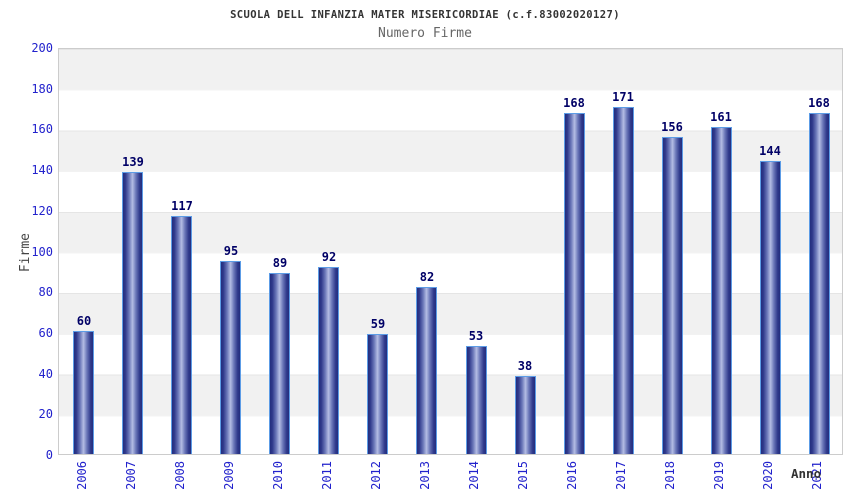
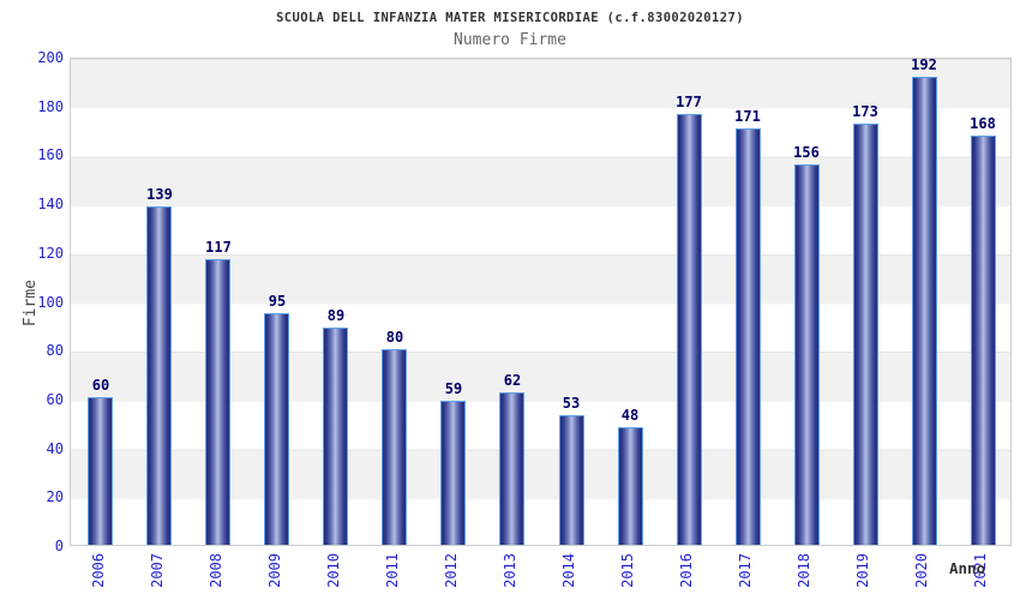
2011: 92 -> 80
2013: 82 -> 62
2015: 38 -> 48
2016: 168 -> 177
2019: 161 -> 173
2020: 144 -> 192
